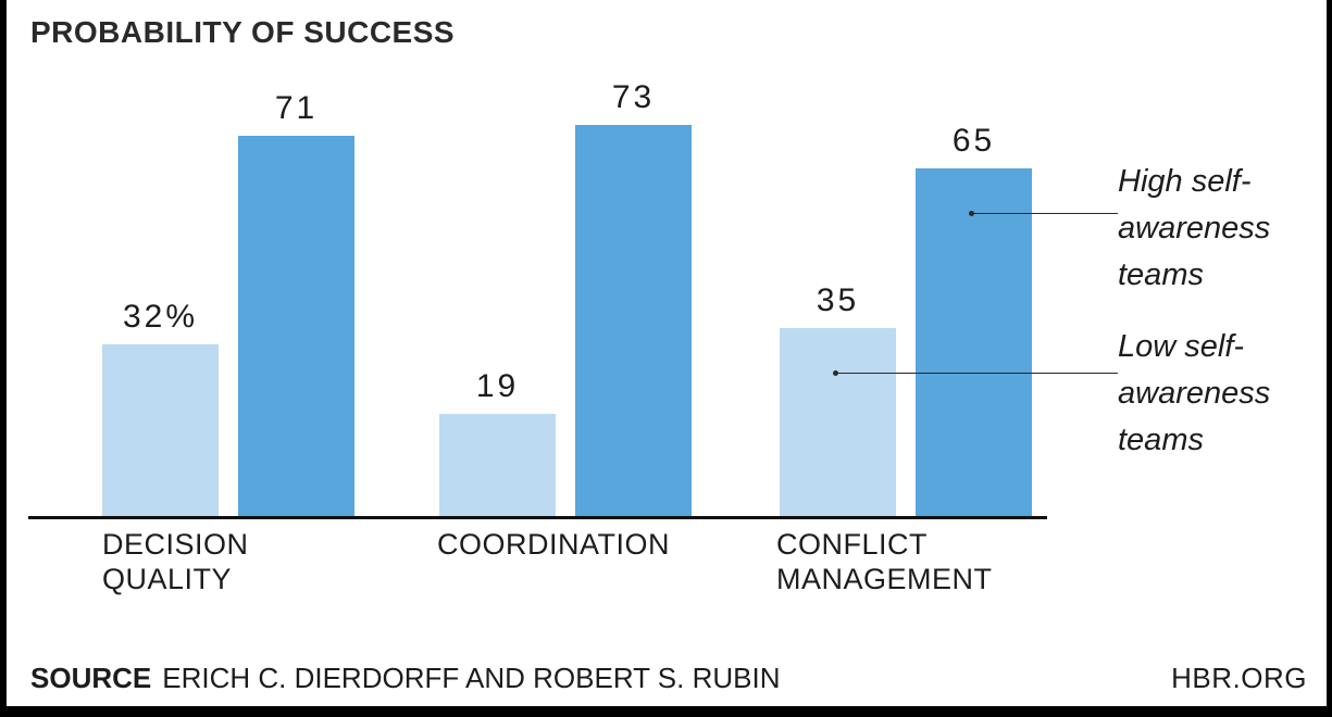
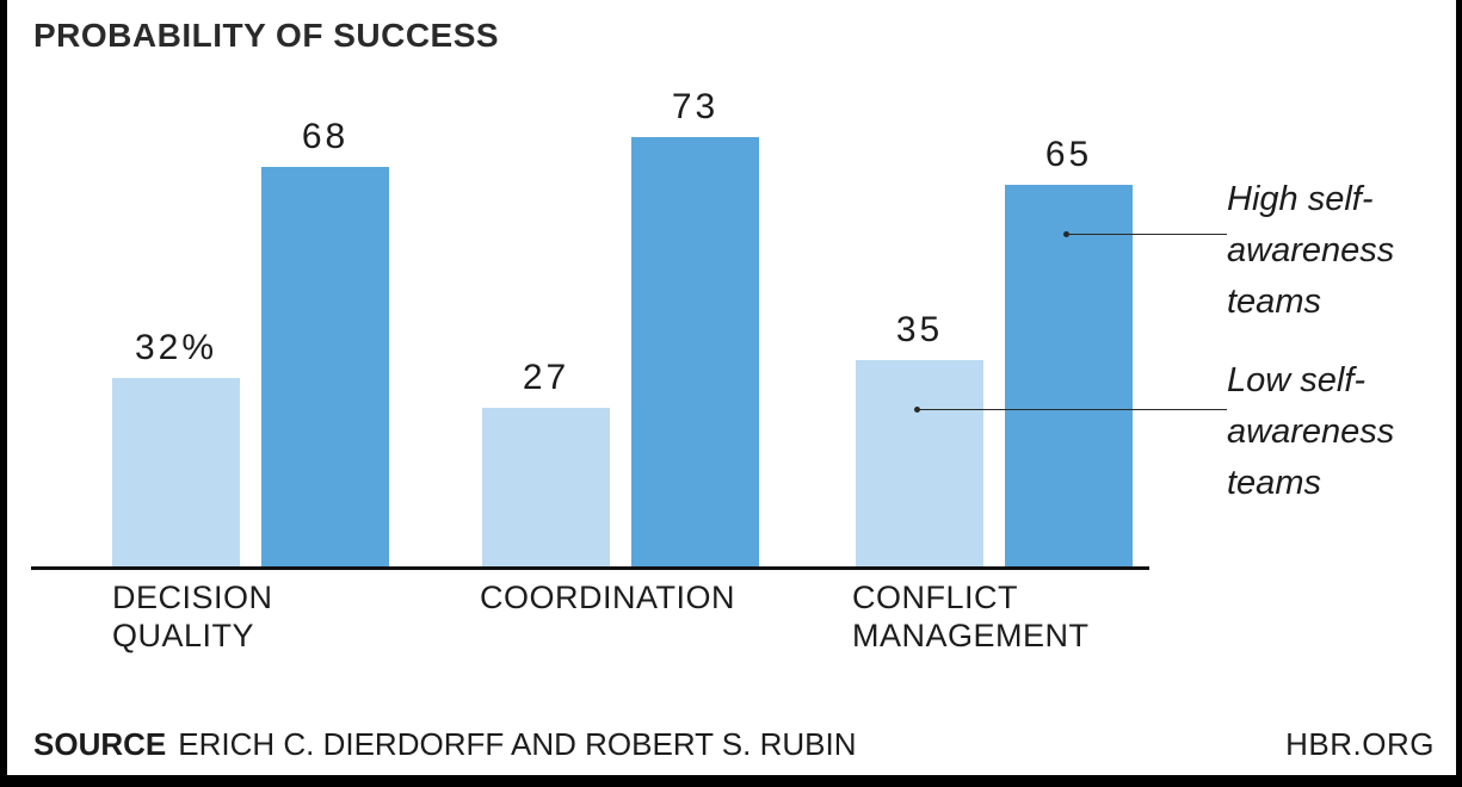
High self-awareness teams/DECISION QUALITY: 71 -> 68
Low self-awareness teams/COORDINATION: 19 -> 27
